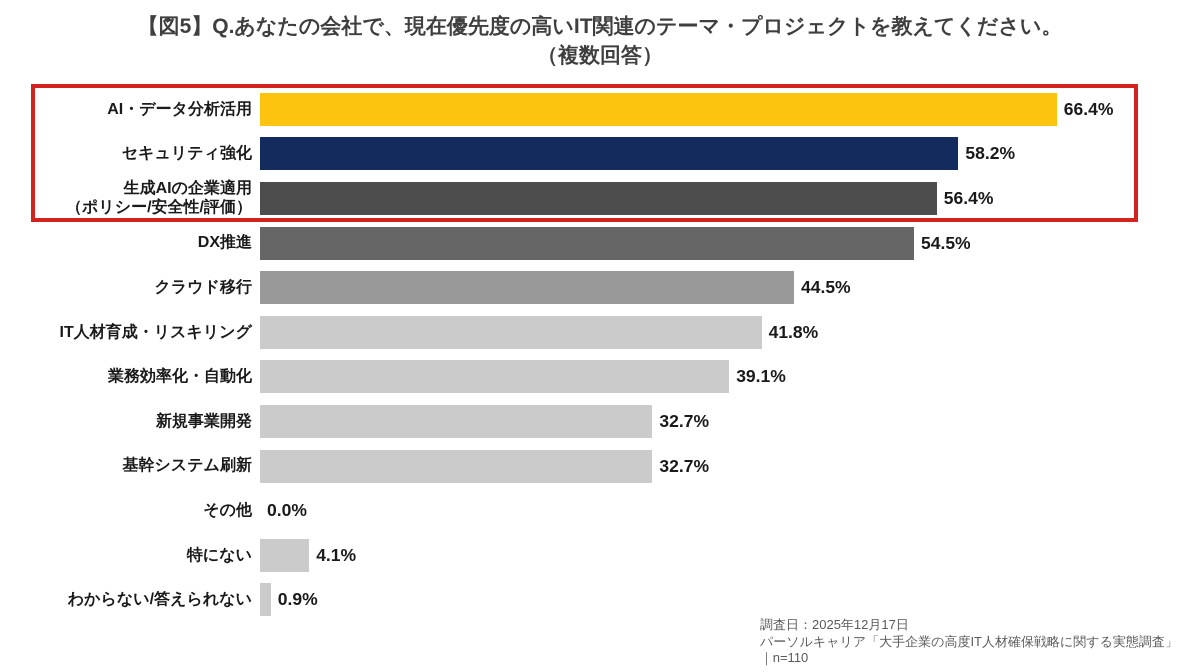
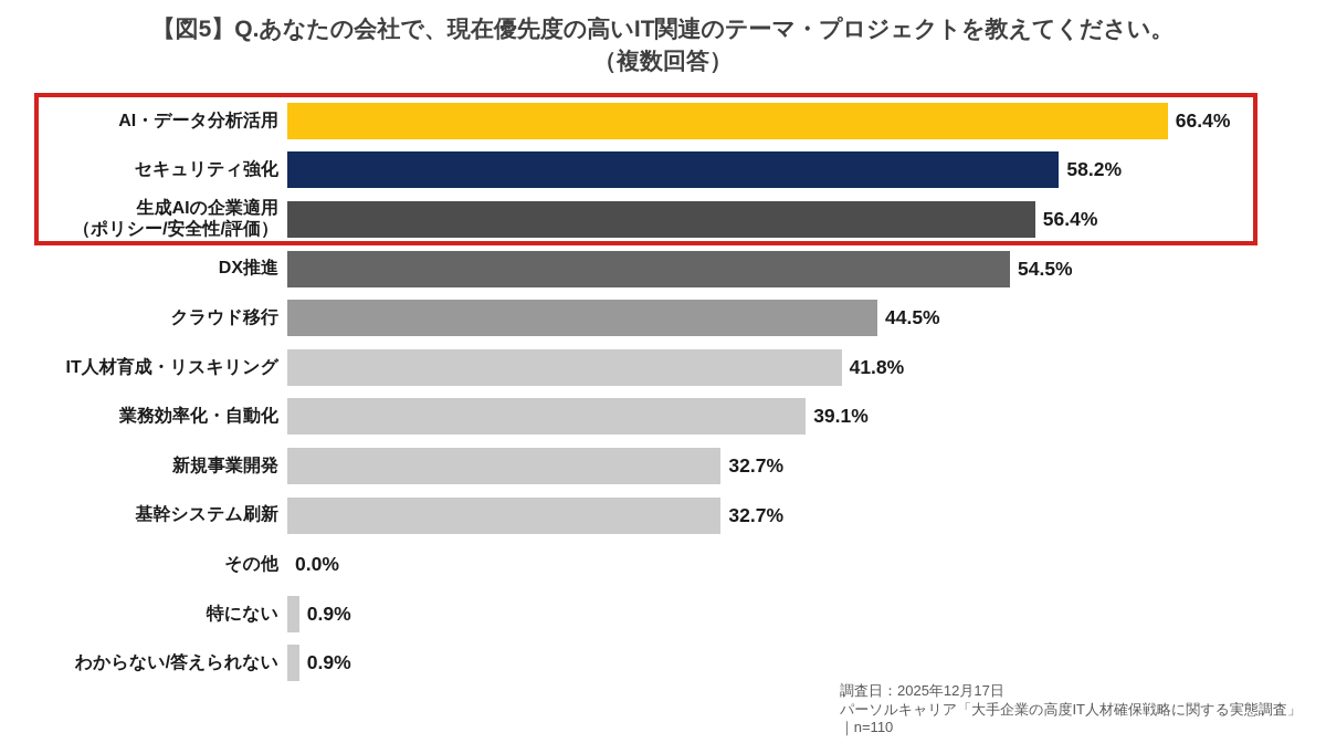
特にない: 4.1% -> 0.9%
